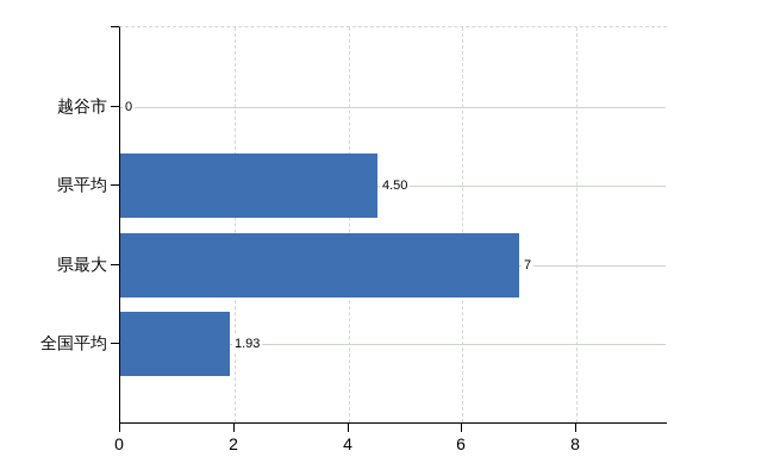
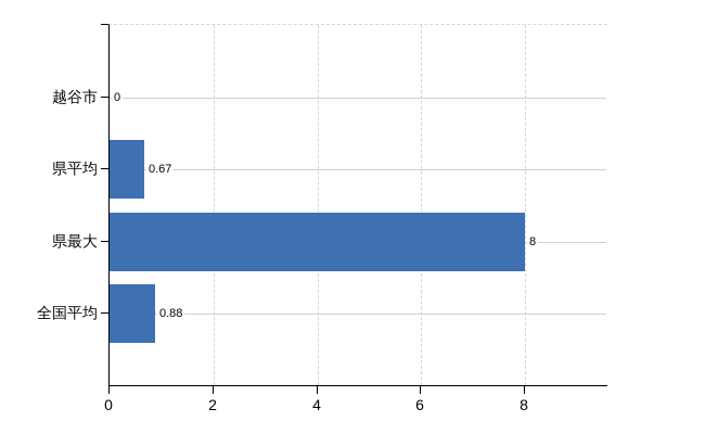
県平均: 4.50 -> 0.67
県最大: 7 -> 8
全国平均: 1.93 -> 0.88
